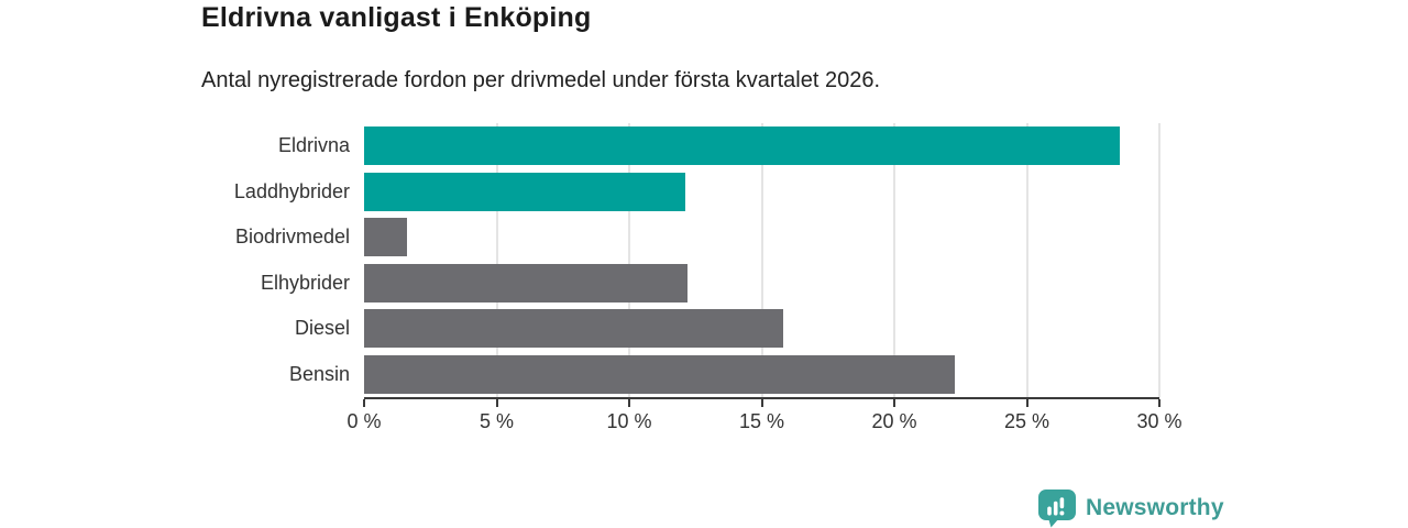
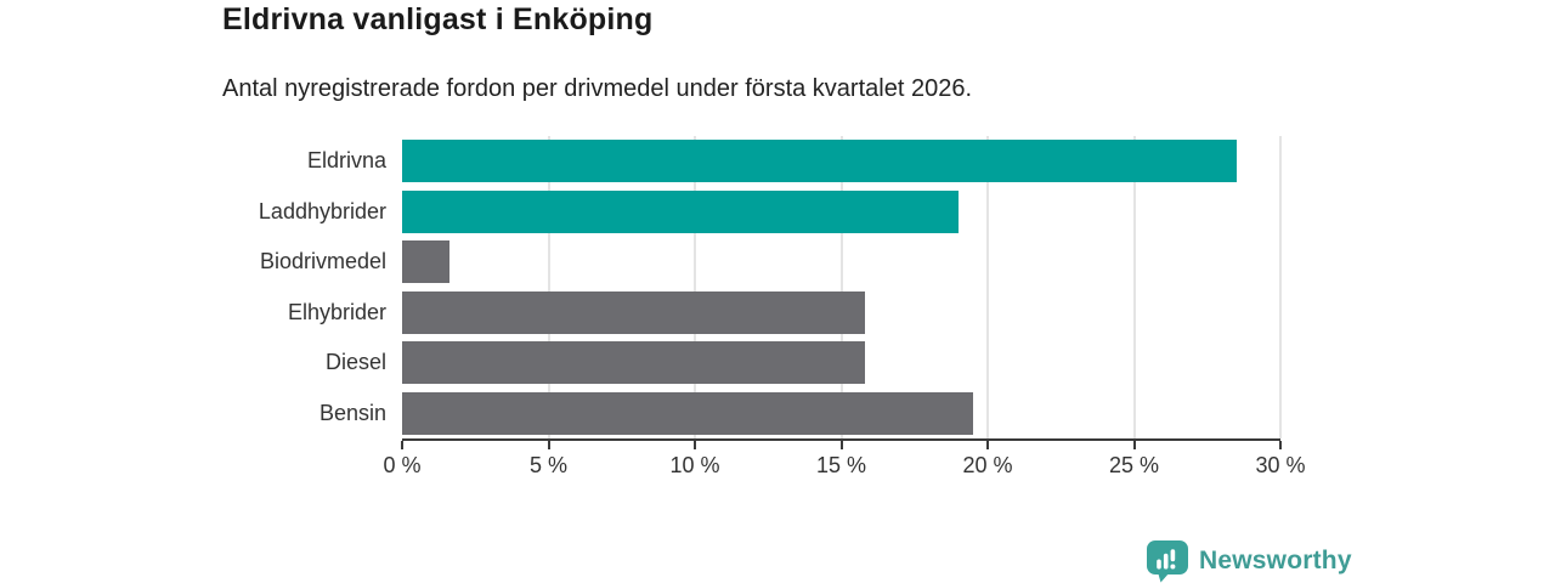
Laddhybrider: 12.1% -> 19.0%
Elhybrider: 12.2% -> 15.8%
Bensin: 22.3% -> 19.5%
